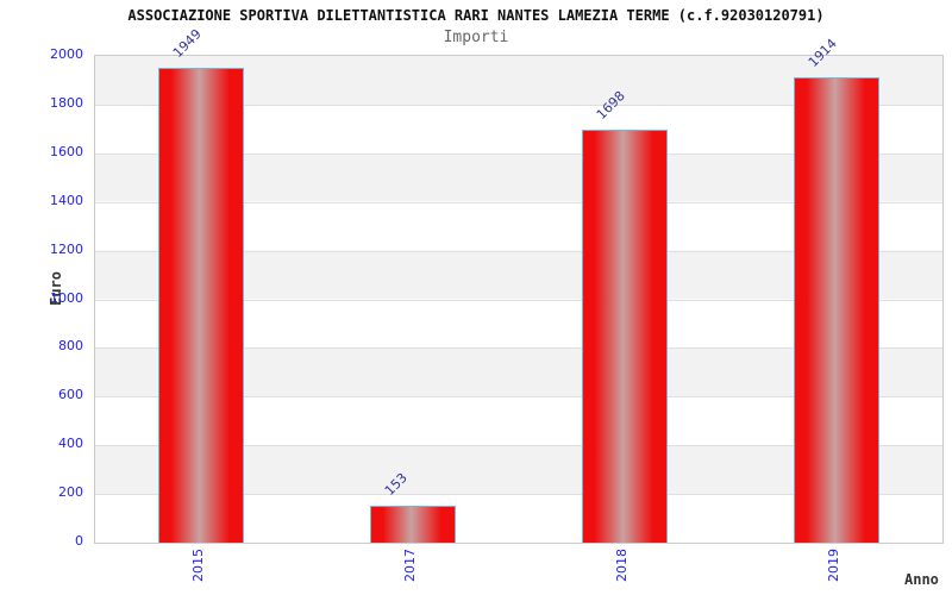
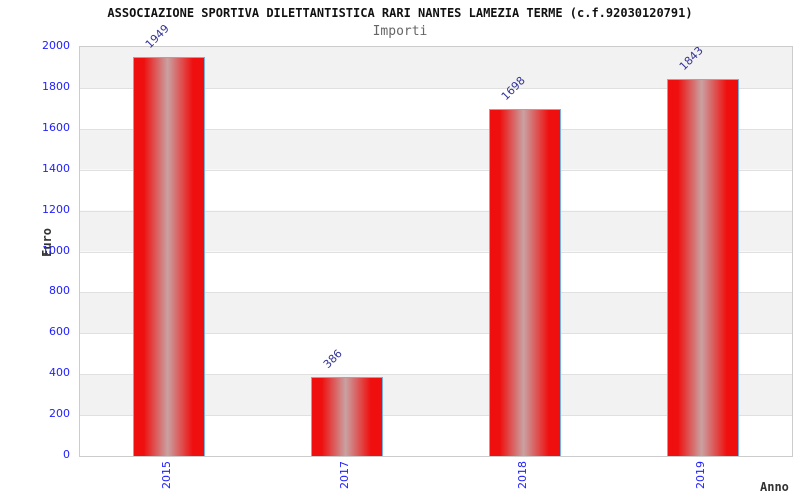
2017: 153 -> 386
2019: 1914 -> 1843
